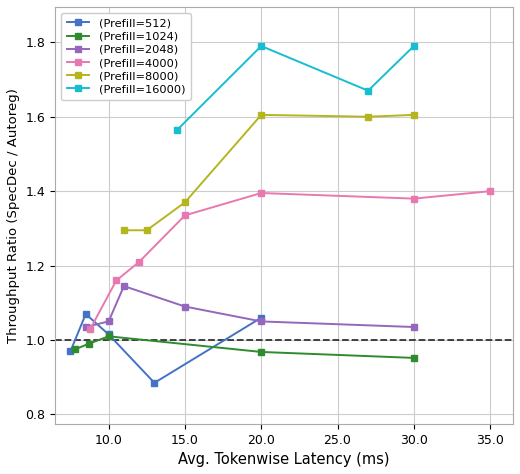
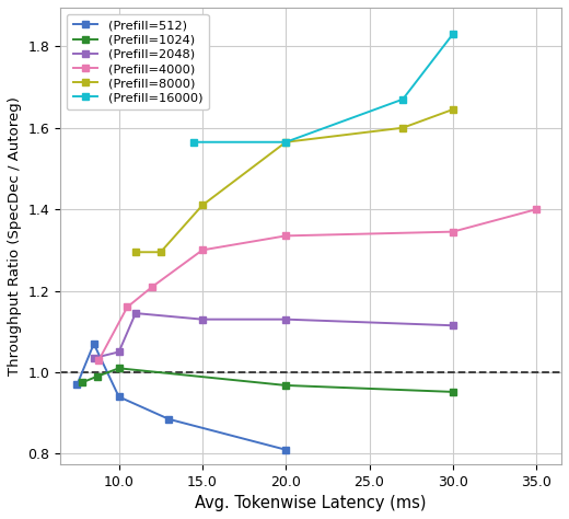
(Prefill=512)/10.0: 1.015 -> 0.940
(Prefill=2048)/15.0: 1.090 -> 1.130
(Prefill=4000)/15.0: 1.335 -> 1.300
(Prefill=8000)/15.0: 1.370 -> 1.410
(Prefill=512)/20.0: 1.060 -> 0.810
(Prefill=2048)/20.0: 1.050 -> 1.130
(Prefill=4000)/20.0: 1.395 -> 1.335
(Prefill=8000)/20.0: 1.605 -> 1.565
(Prefill=16000)/20.0: 1.790 -> 1.565
(Prefill=2048)/30.0: 1.035 -> 1.115
(Prefill=4000)/30.0: 1.380 -> 1.345
(Prefill=8000)/30.0: 1.605 -> 1.645
(Prefill=16000)/30.0: 1.790 -> 1.830
